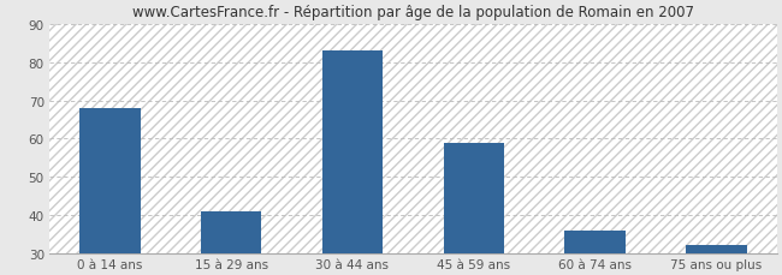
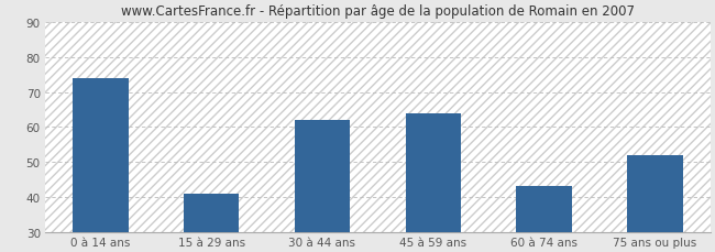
0 à 14 ans: 68 -> 74
30 à 44 ans: 83 -> 62
45 à 59 ans: 59 -> 64
60 à 74 ans: 36 -> 43
75 ans ou plus: 32 -> 52
